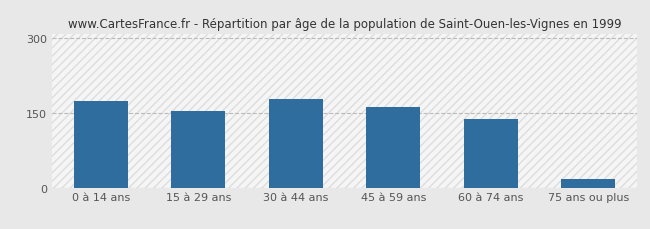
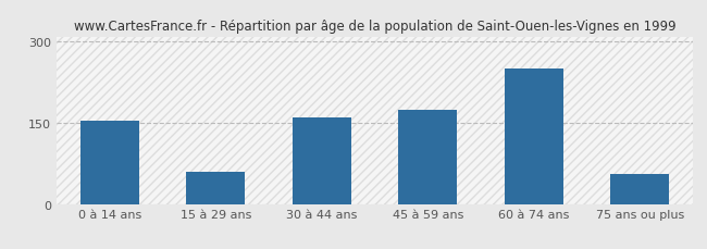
0 à 14 ans: 175 -> 155
15 à 29 ans: 155 -> 60
30 à 44 ans: 178 -> 160
45 à 59 ans: 162 -> 175
60 à 74 ans: 137 -> 250
75 ans ou plus: 18 -> 55
